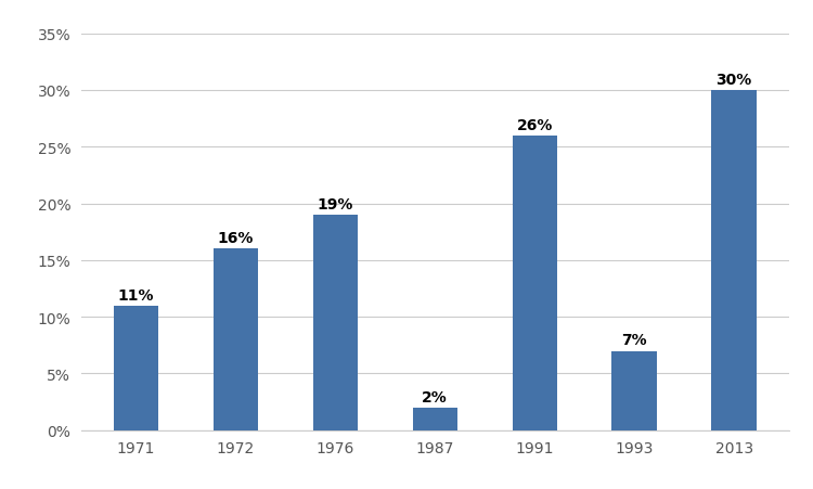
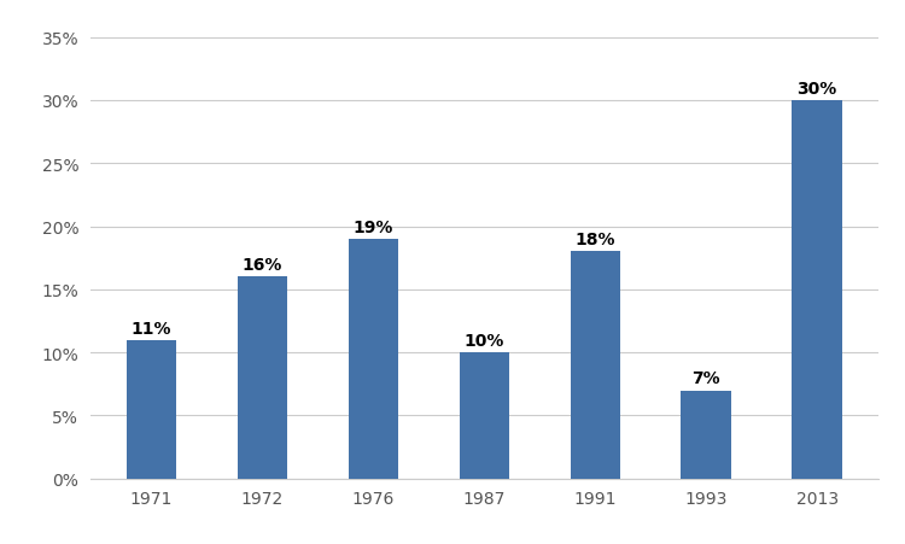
1987: 2% -> 10%
1991: 26% -> 18%
